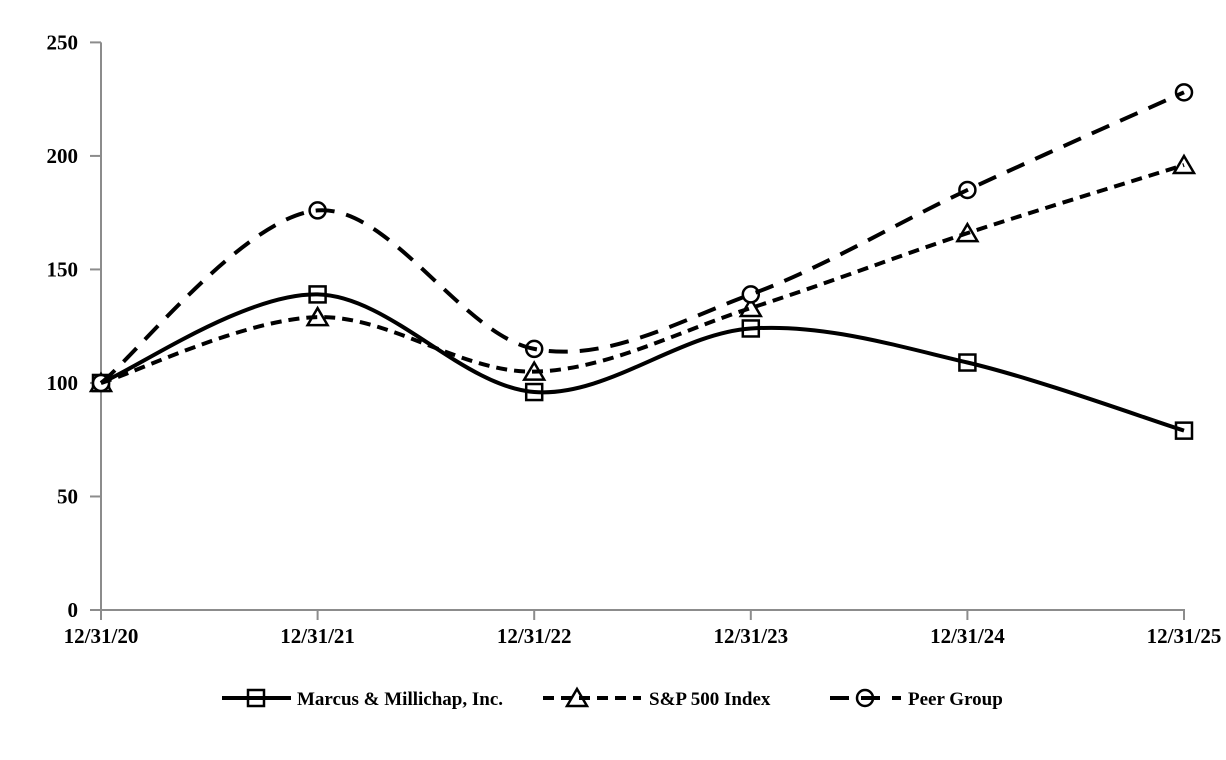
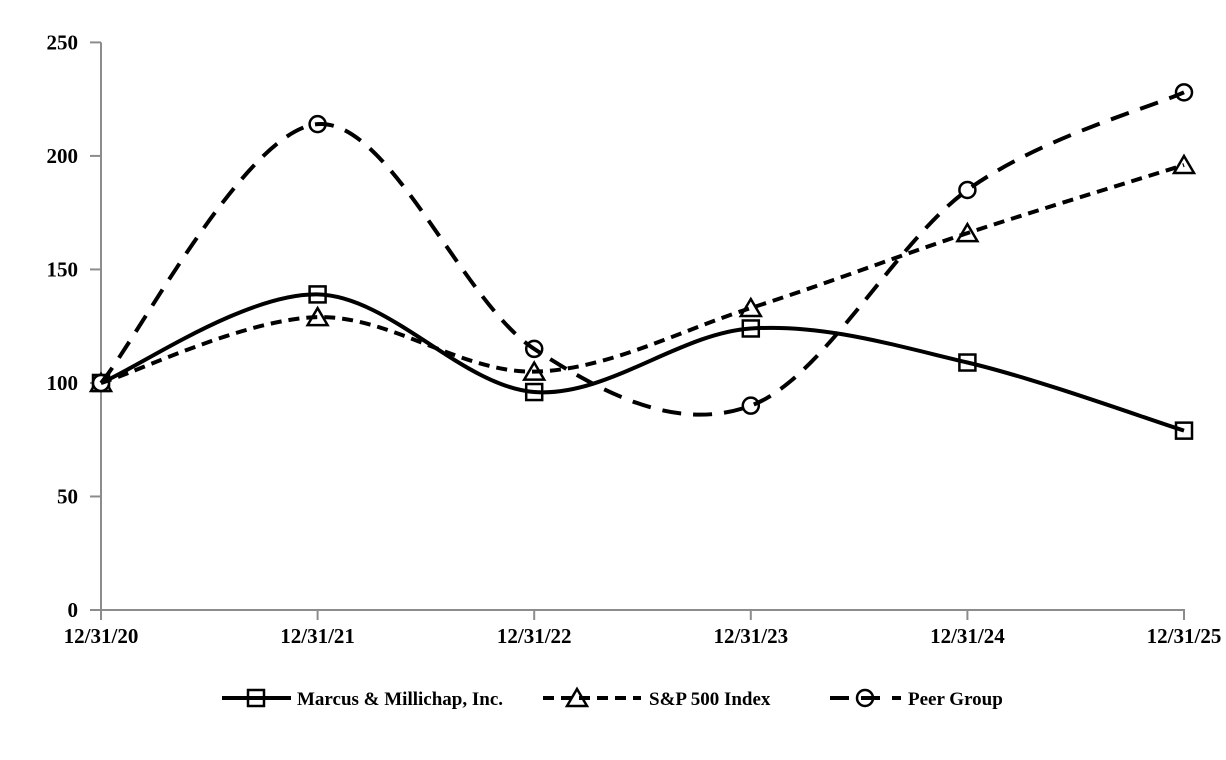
Peer Group/12/31/21: 176 -> 214
Peer Group/12/31/23: 139 -> 90
